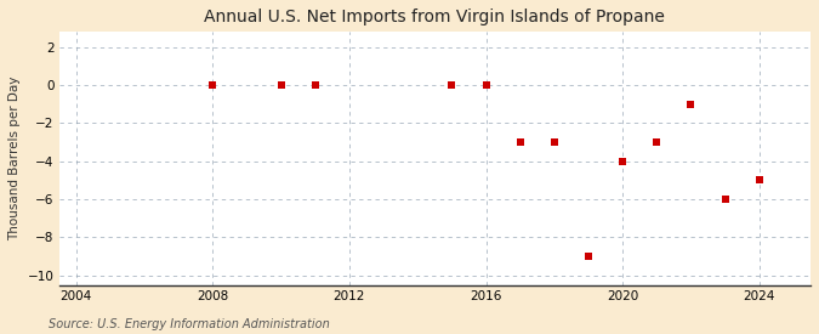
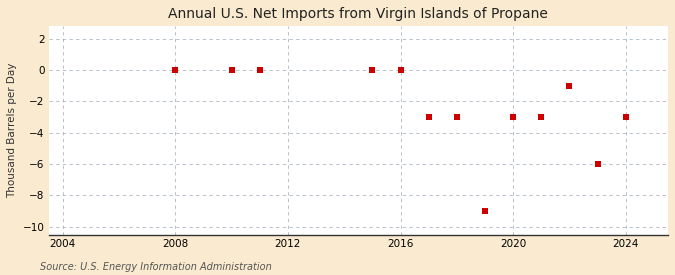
2020: -4 -> -3
2024: -5 -> -3
